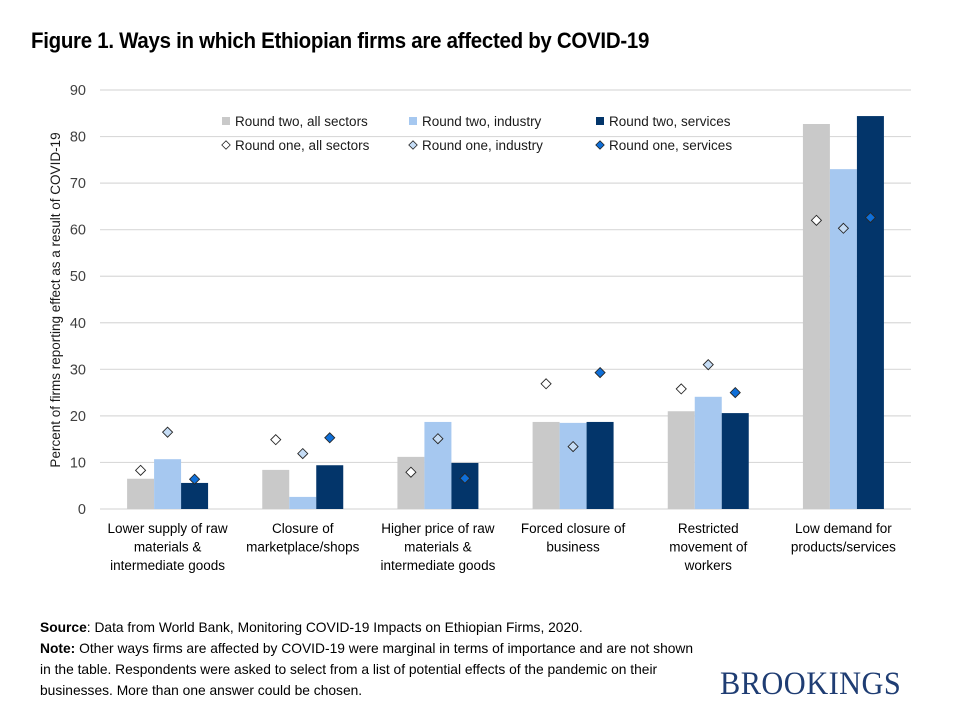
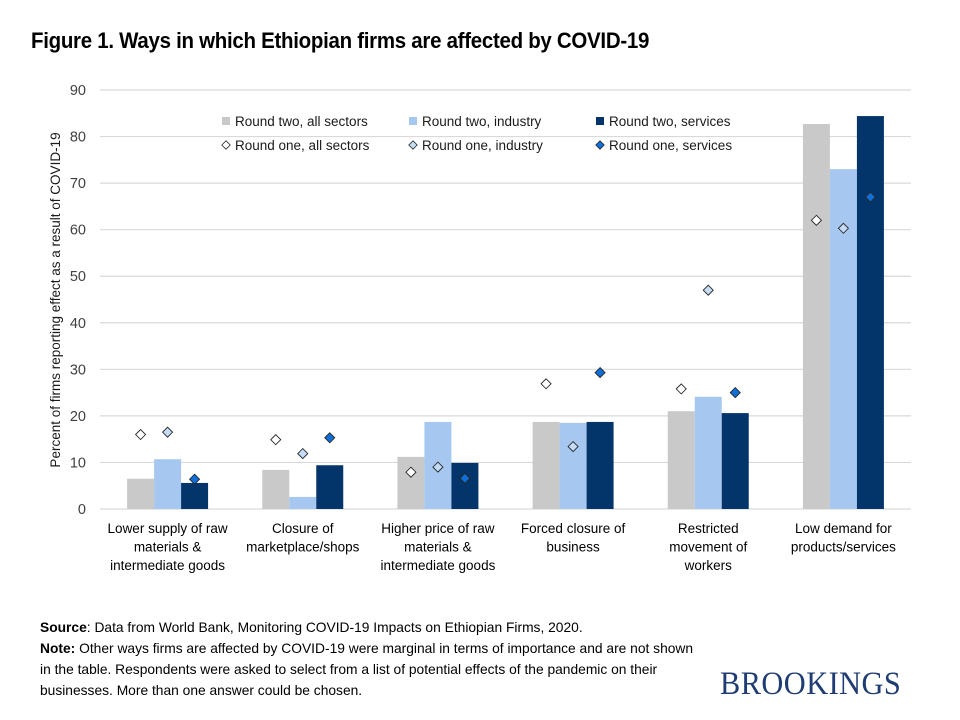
Round one, all sectors/Lower supply of raw materials & intermediate goods: 8 -> 16
Round one, industry/Higher price of raw materials & intermediate goods: 15 -> 9
Round one, industry/Restricted movement of workers: 31 -> 47
Round one, services/Low demand for products/services: 63 -> 67
